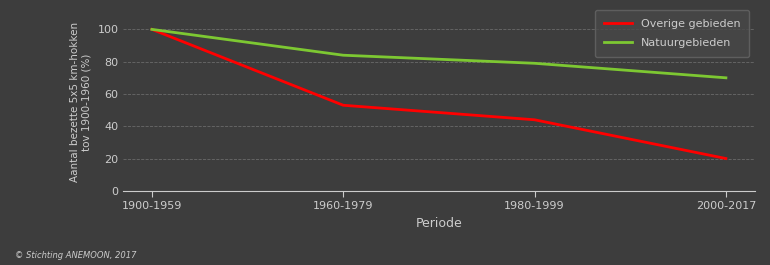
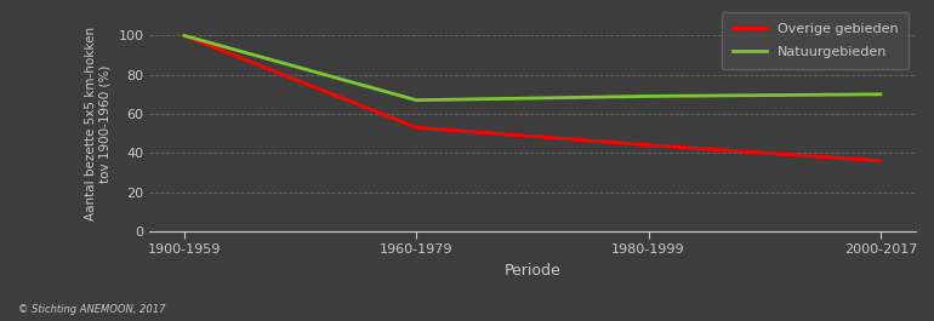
Natuurgebieden/1960-1979: 84 -> 67
Natuurgebieden/1980-1999: 79 -> 69
Overige gebieden/2000-2017: 20 -> 36
